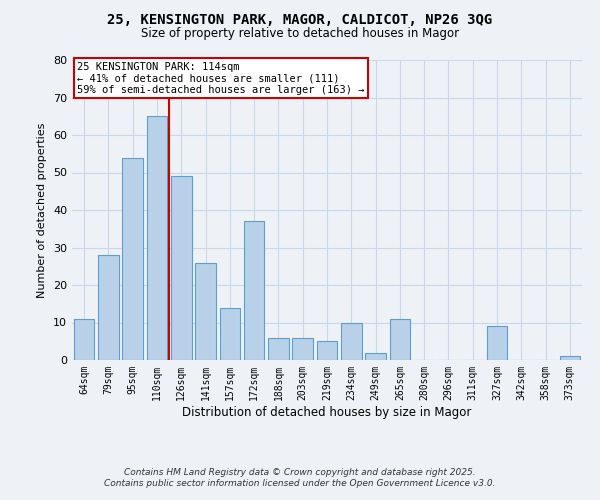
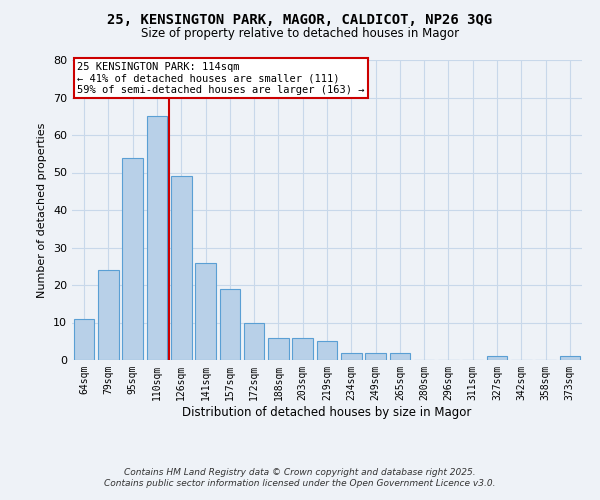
79sqm: 28 -> 24
157sqm: 14 -> 19
172sqm: 37 -> 10
234sqm: 10 -> 2
265sqm: 11 -> 2
327sqm: 9 -> 1
